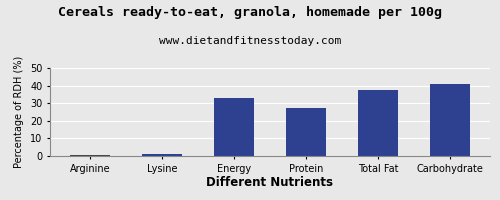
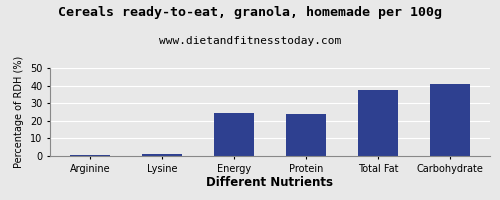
Energy: 33 -> 24
Protein: 27 -> 24
